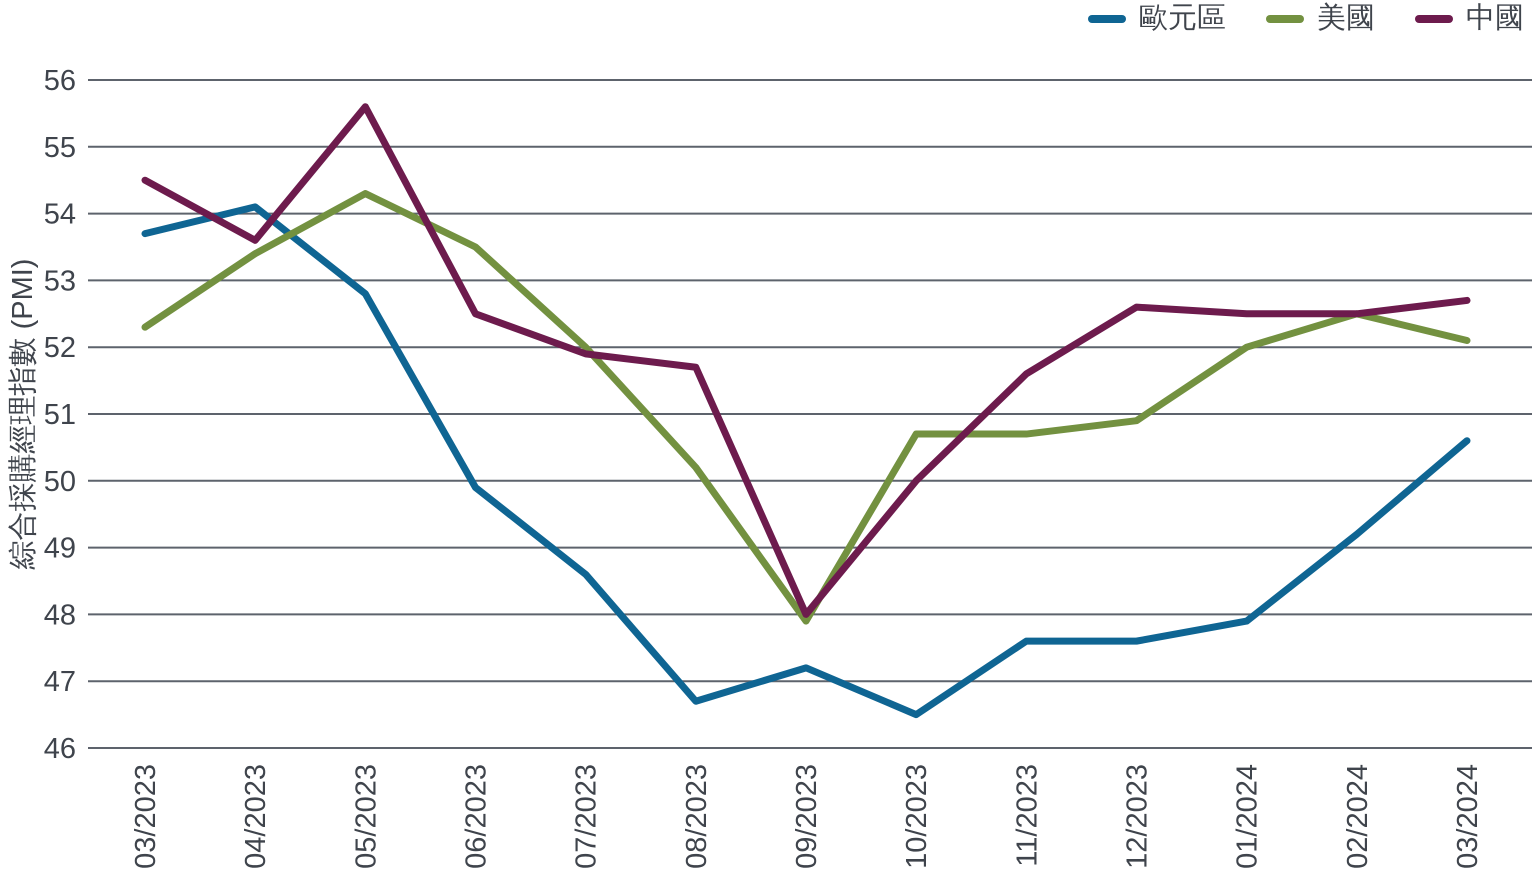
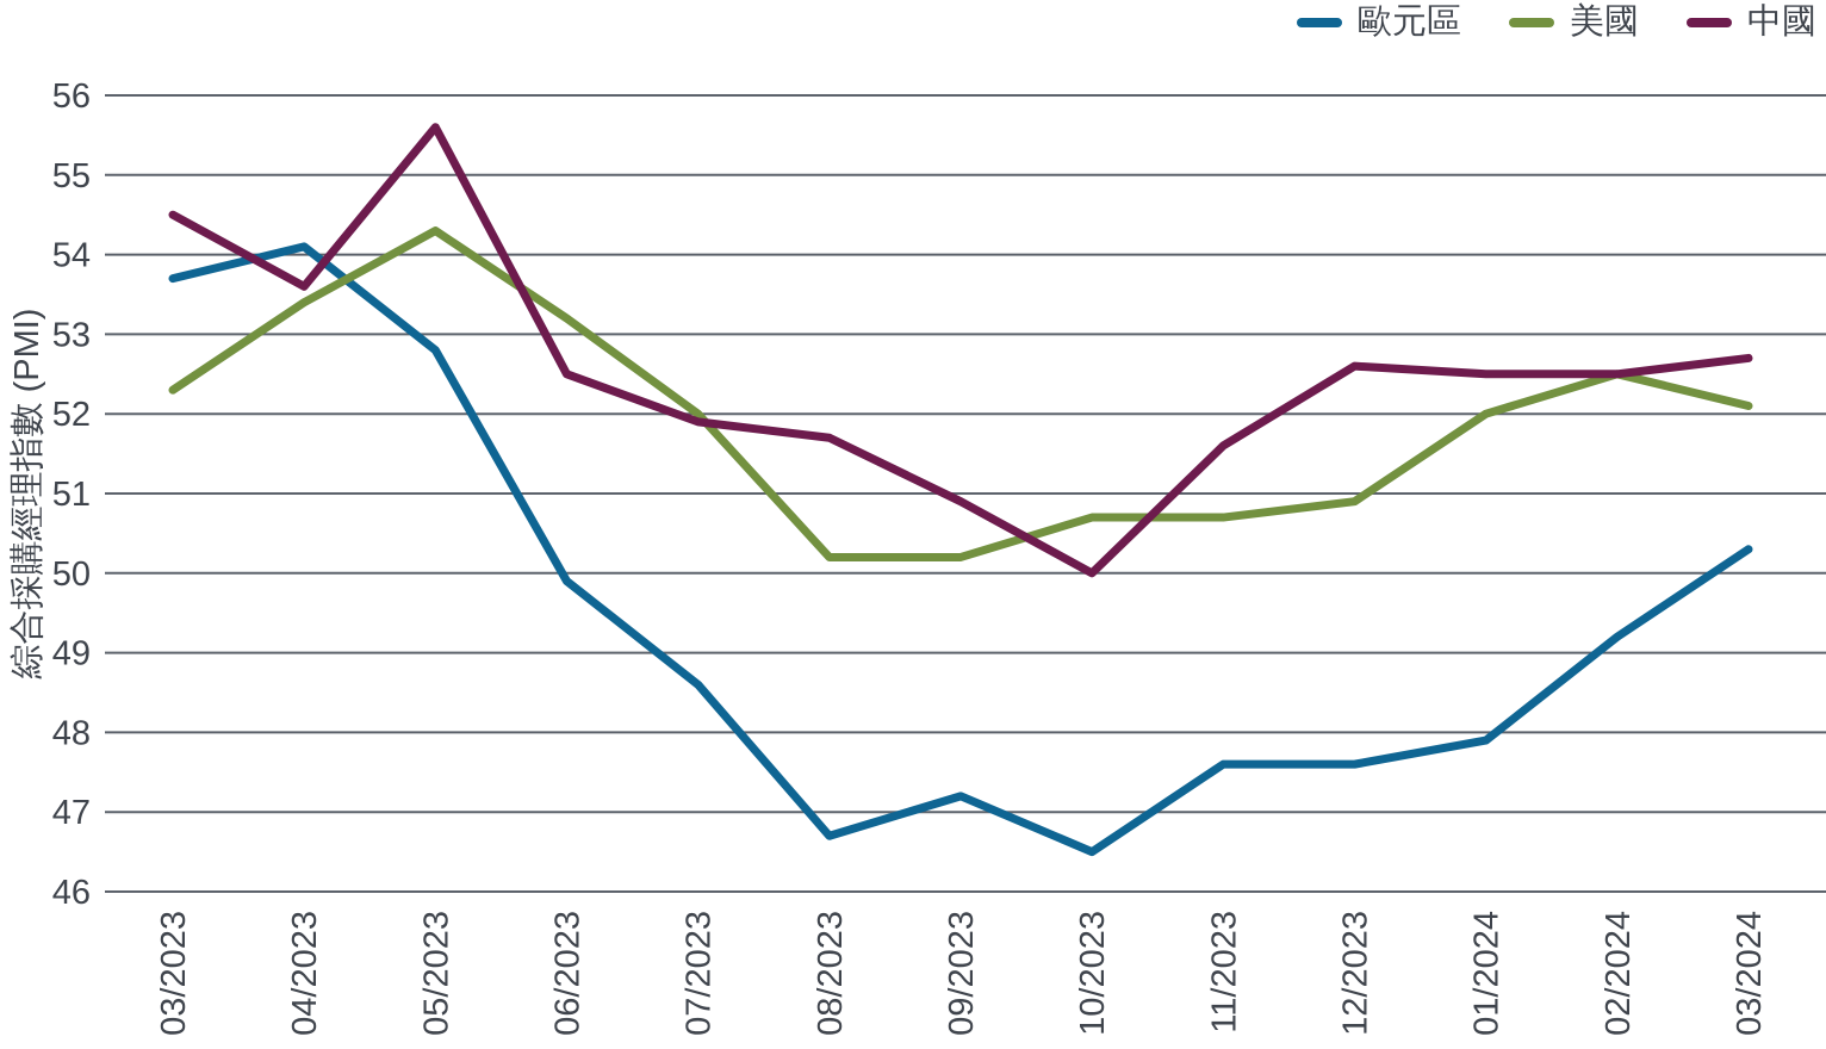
美國/06/2023: 53.5 -> 53.2
美國/09/2023: 47.9 -> 50.2
中國/09/2023: 48.0 -> 50.9
歐元區/03/2024: 50.6 -> 50.3
